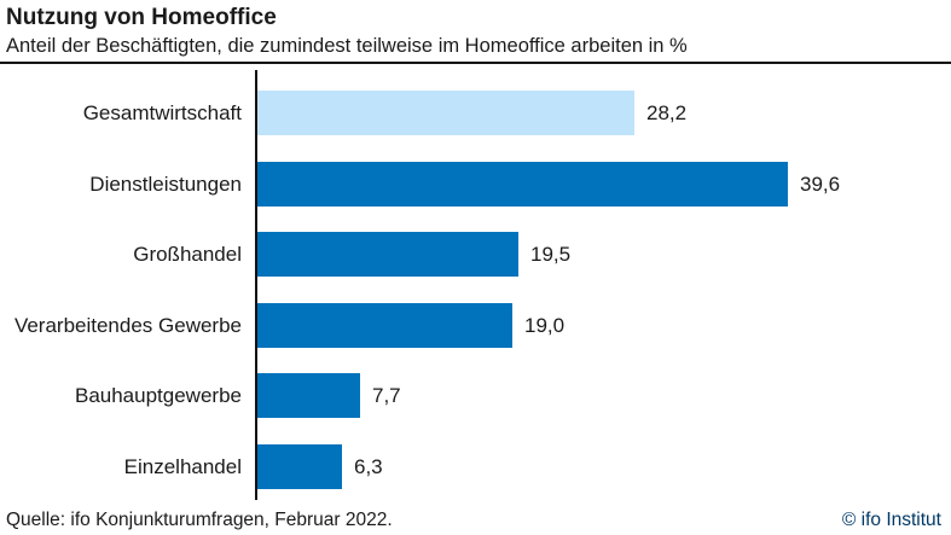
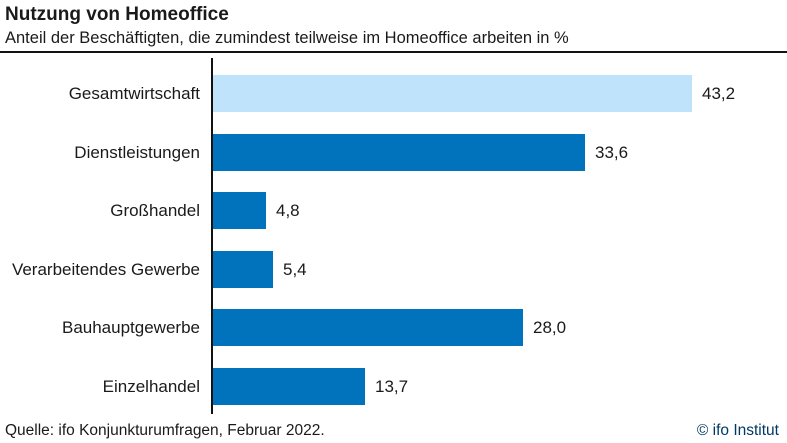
Gesamtwirtschaft: 28,2 -> 43,2
Dienstleistungen: 39,6 -> 33,6
Großhandel: 19,5 -> 4,8
Verarbeitendes Gewerbe: 19,0 -> 5,4
Bauhauptgewerbe: 7,7 -> 28,0
Einzelhandel: 6,3 -> 13,7
